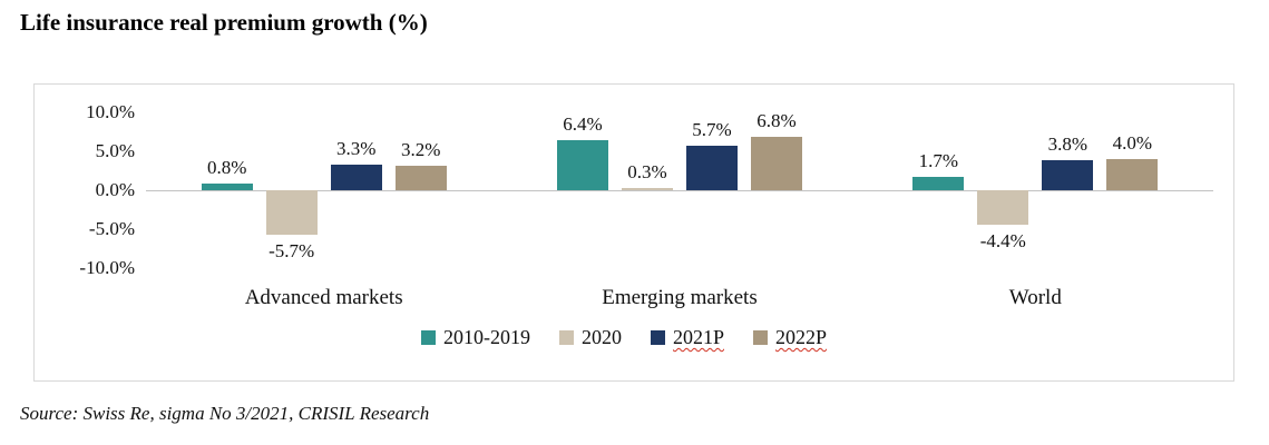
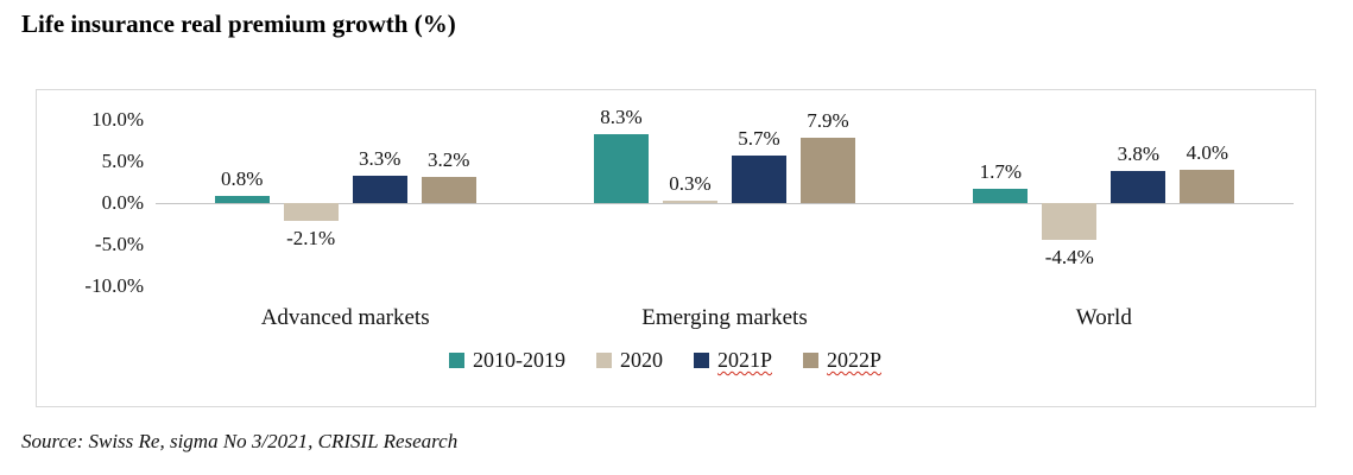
2020/Advanced markets: -5.7% -> -2.1%
2010-2019/Emerging markets: 6.4% -> 8.3%
2022P/Emerging markets: 6.8% -> 7.9%
